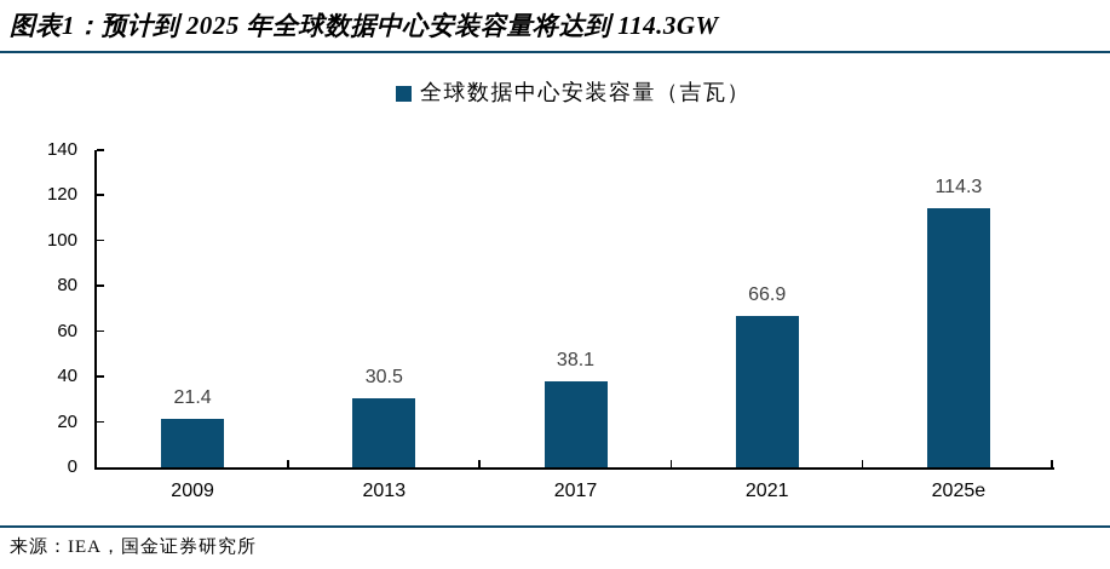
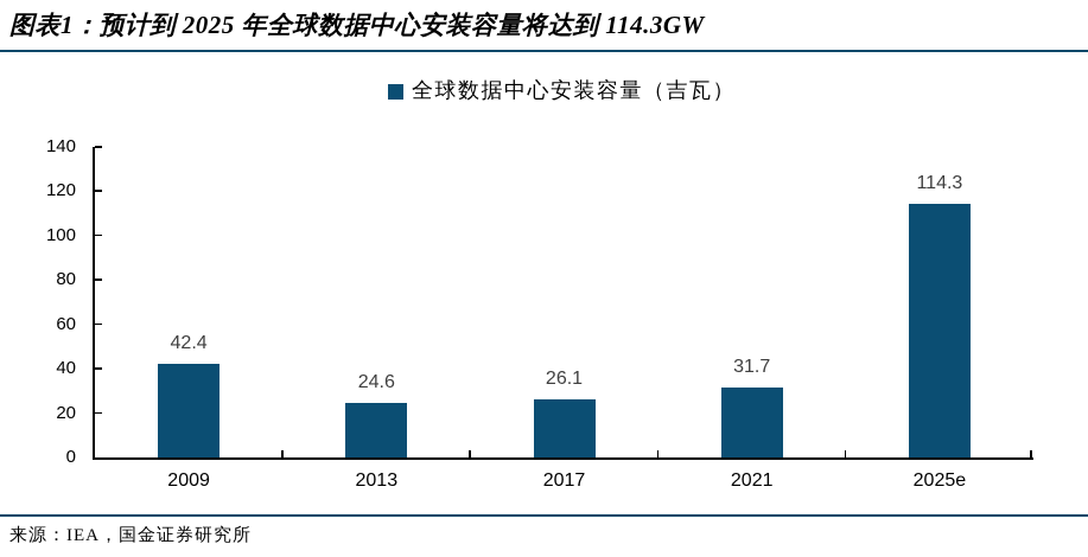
2009: 21.4 -> 42.4
2013: 30.5 -> 24.6
2017: 38.1 -> 26.1
2021: 66.9 -> 31.7
